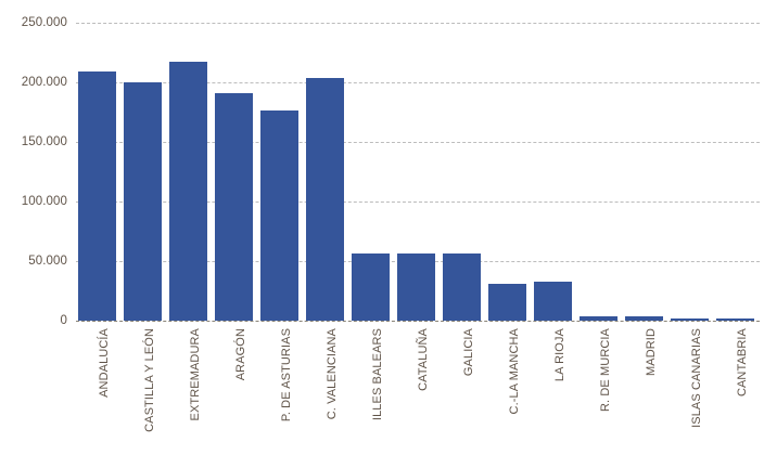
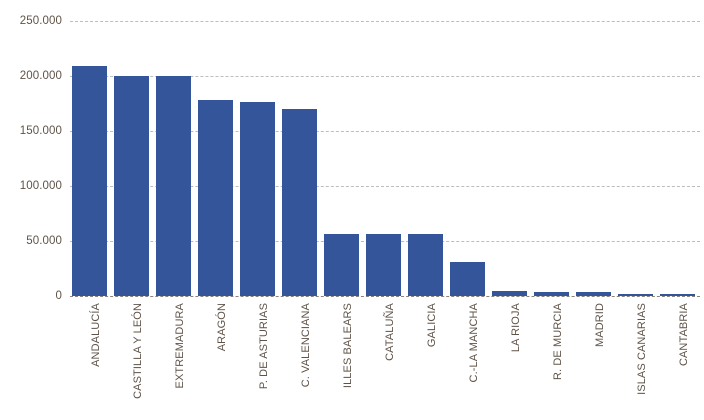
EXTREMADURA: 217000 -> 200000
ARAGÓN: 191000 -> 178000
C. VALENCIANA: 204000 -> 170000
LA RIOJA: 33000 -> 5000
